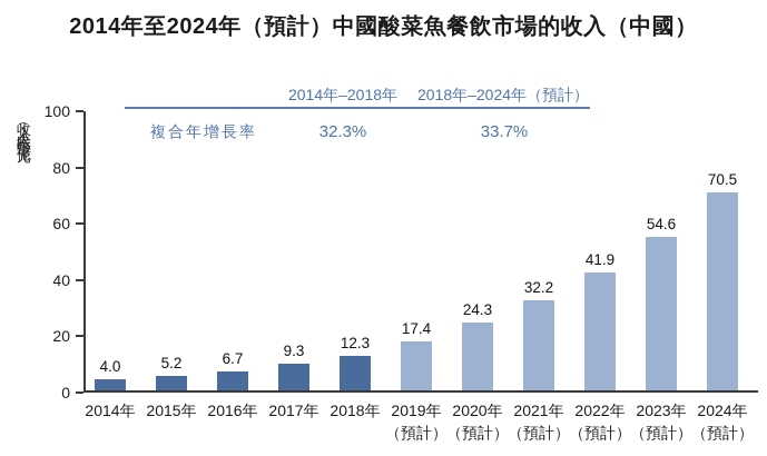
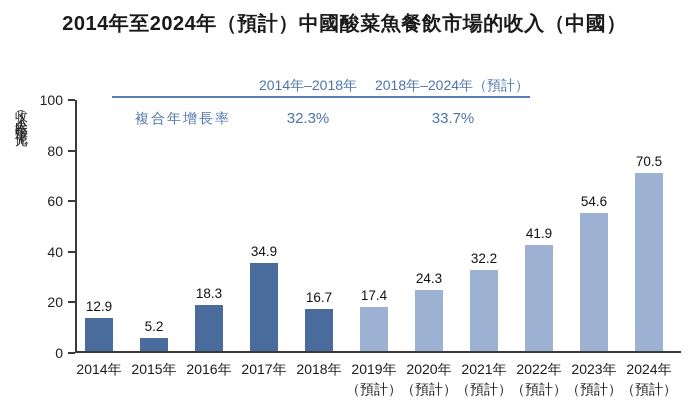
2014年: 4.0 -> 12.9
2016年: 6.7 -> 18.3
2017年: 9.3 -> 34.9
2018年: 12.3 -> 16.7
